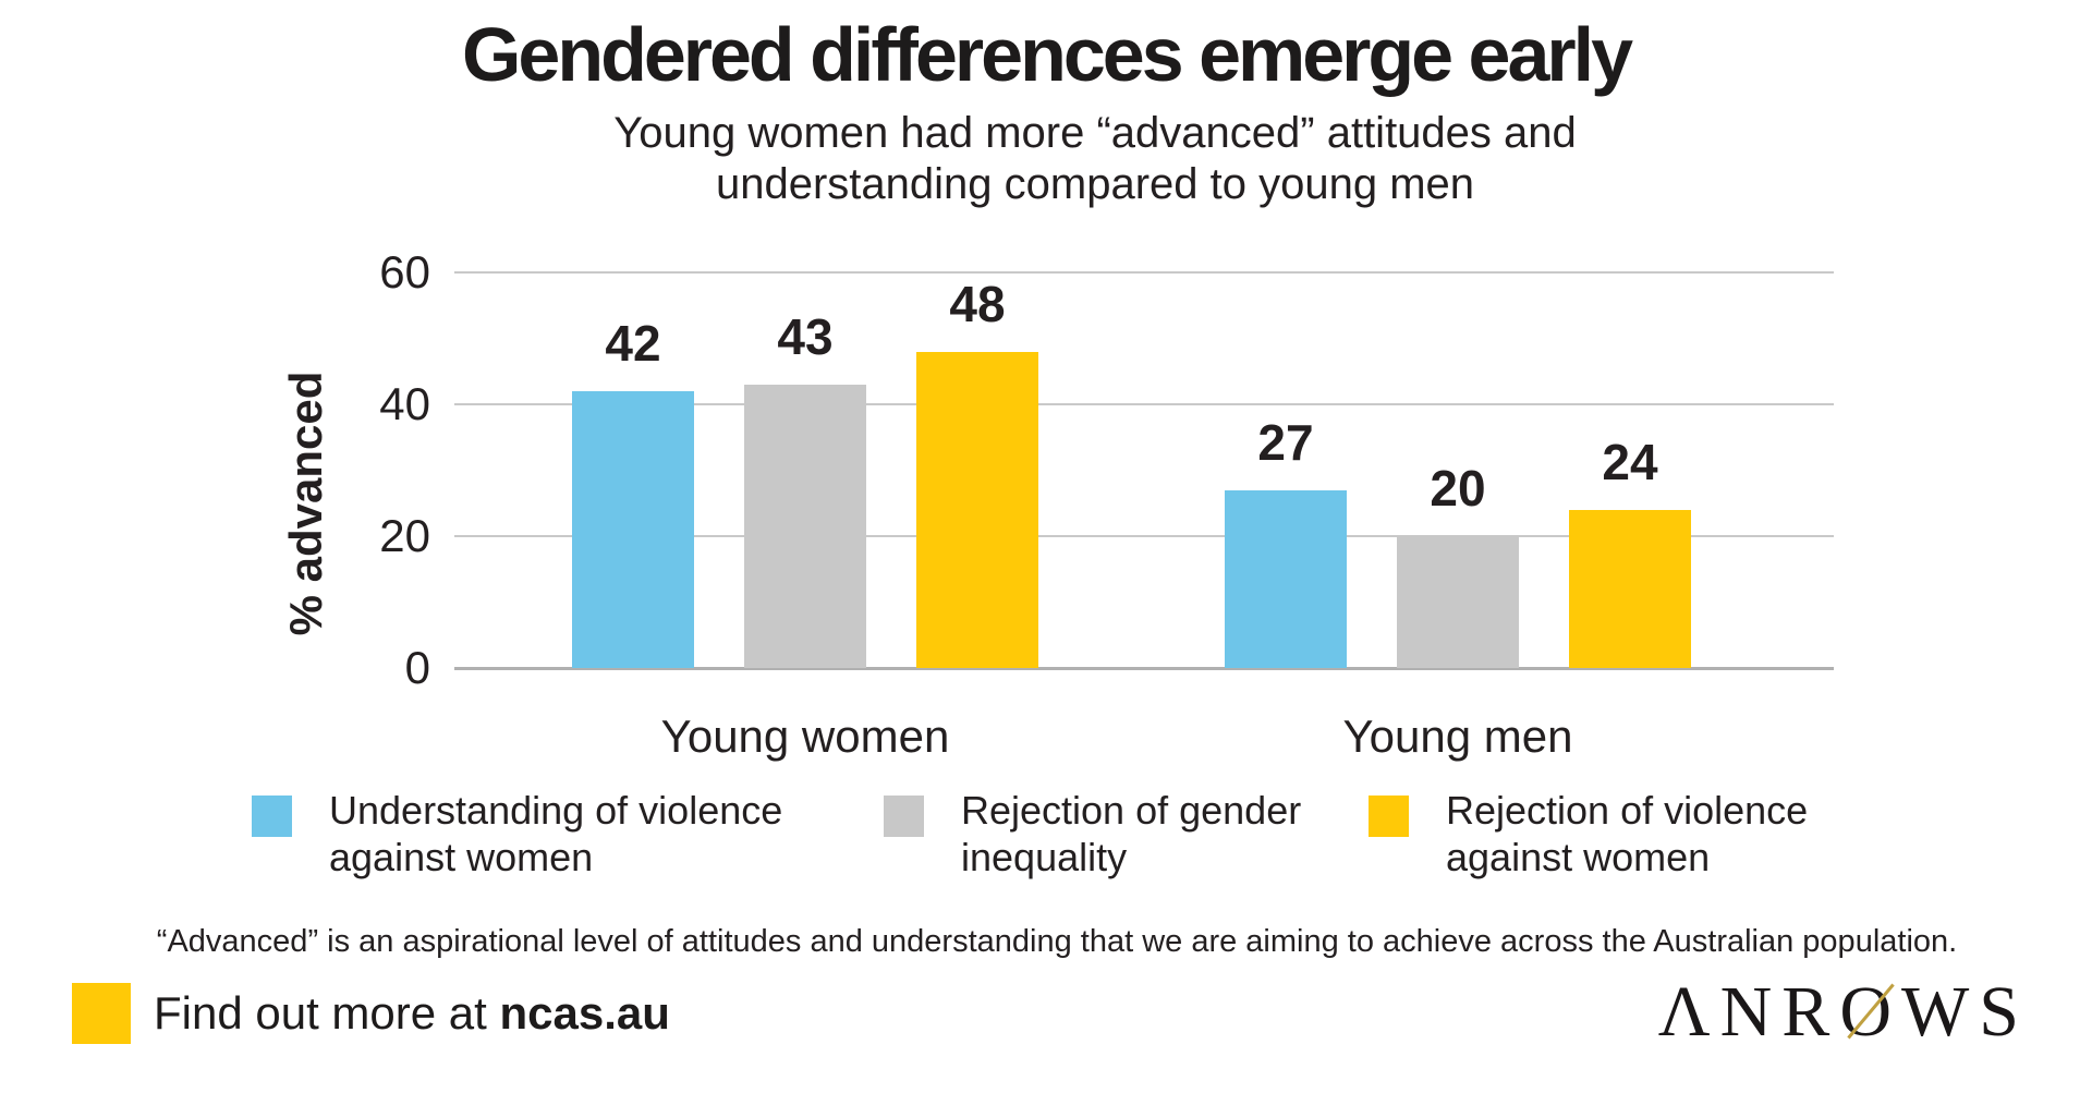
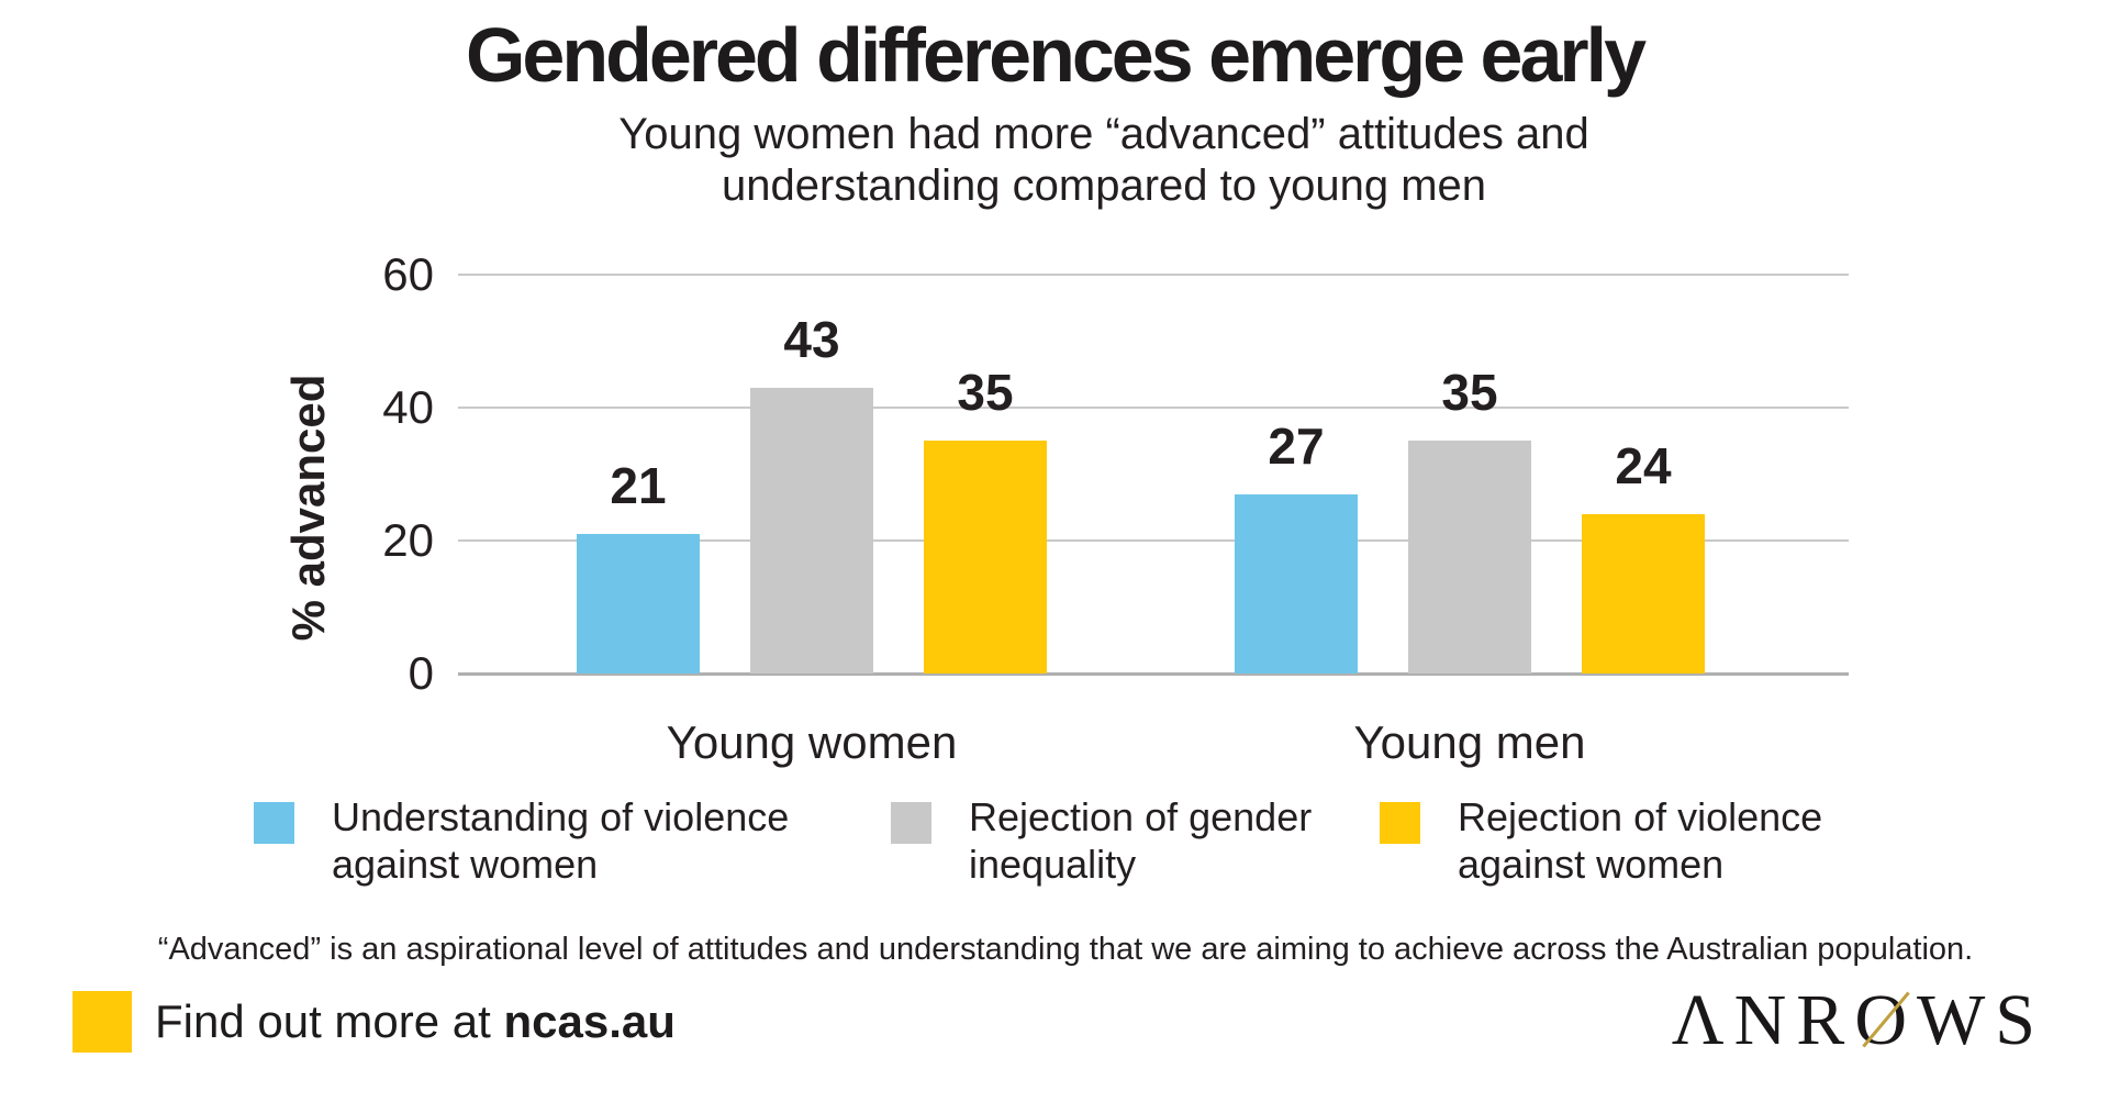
Understanding of violence against women/Young women: 42 -> 21
Rejection of violence against women/Young women: 48 -> 35
Rejection of gender inequality/Young men: 20 -> 35
